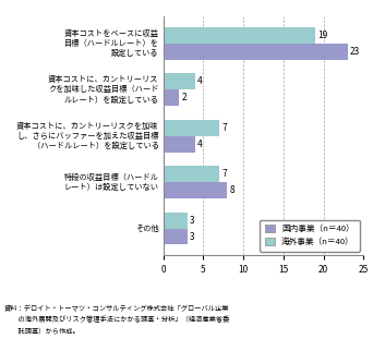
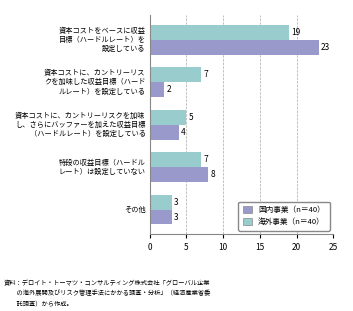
海外事業（n＝40）/資本コストに、カントリーリス クを加味した収益目標（ハード ルレート）を設定している: 4 -> 7
海外事業（n＝40）/資本コストに、カントリーリスクを加味 し、さらにバッファーを加えた収益目標 （ハードルレート）を設定している: 7 -> 5
